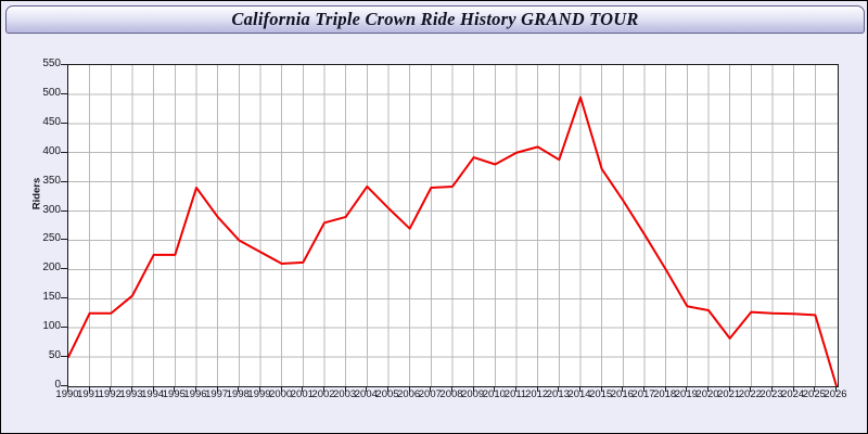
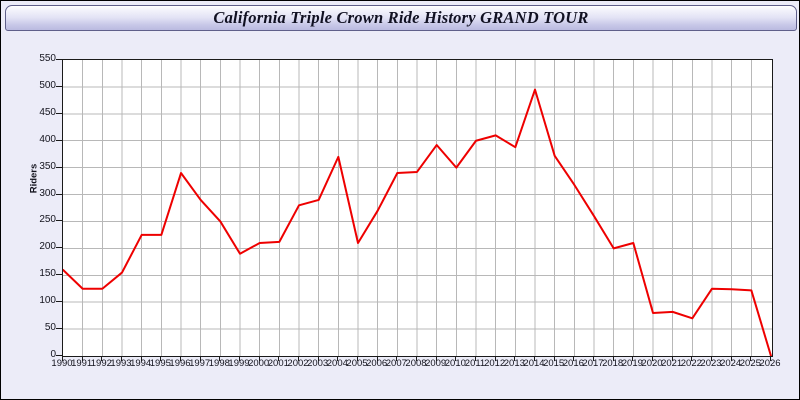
1990: 50 -> 160
1999: 230 -> 190
2004: 340 -> 370
2005: 300 -> 210
2010: 380 -> 350
2019: 140 -> 210
2020: 130 -> 80
2022: 130 -> 70
